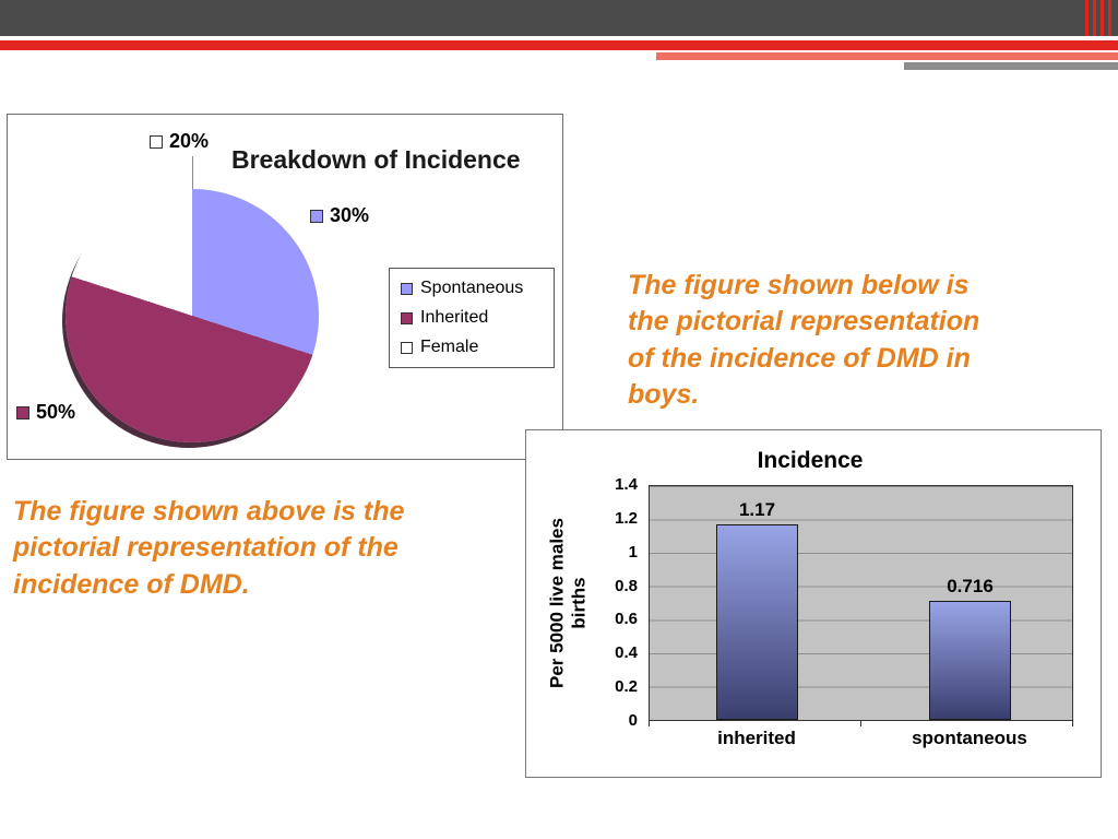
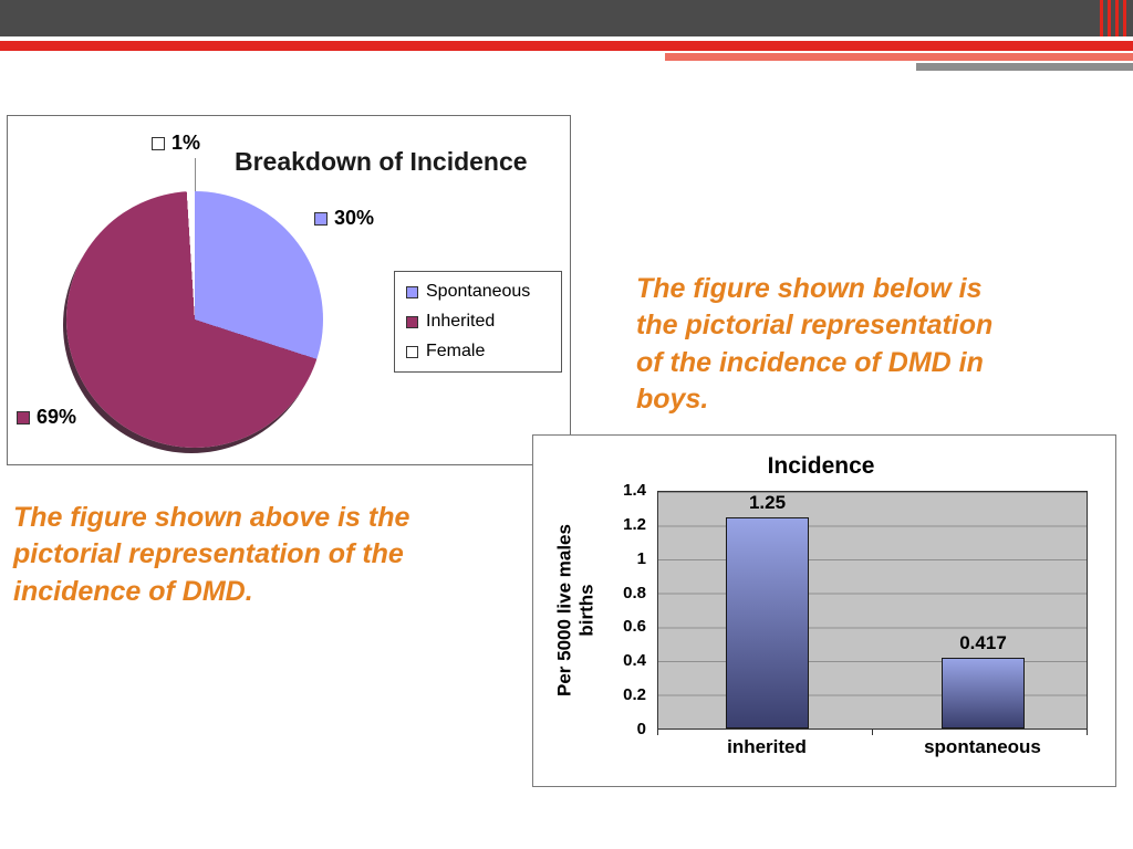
Breakdown of Incidence/Inherited: 50% -> 69%
Breakdown of Incidence/Female: 20% -> 1%
Incidence/inherited: 1.17 -> 1.25
Incidence/spontaneous: 0.716 -> 0.417
